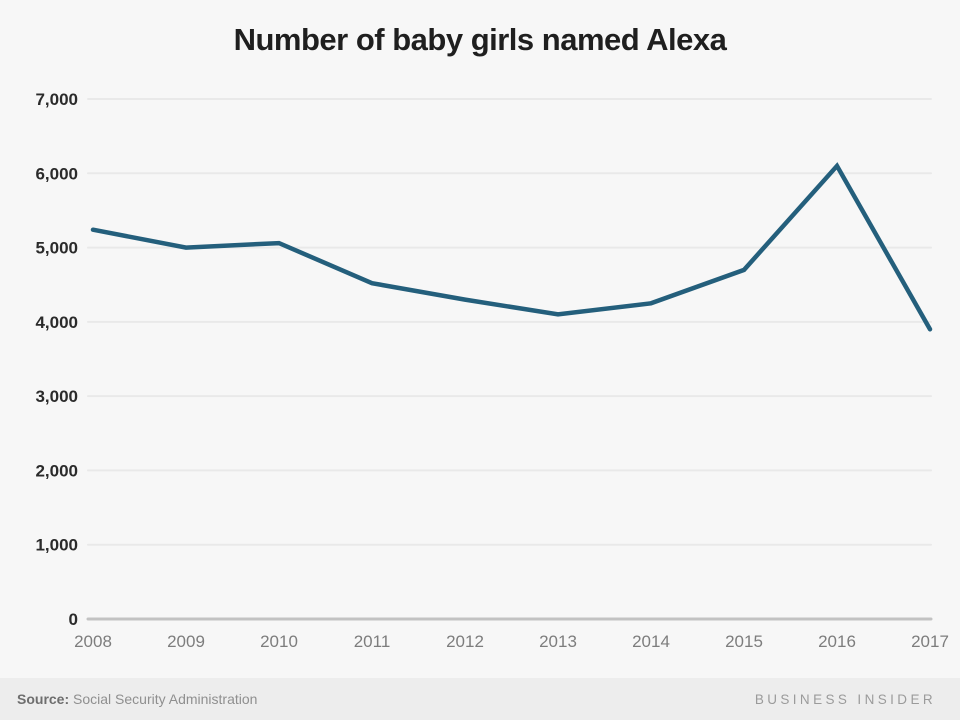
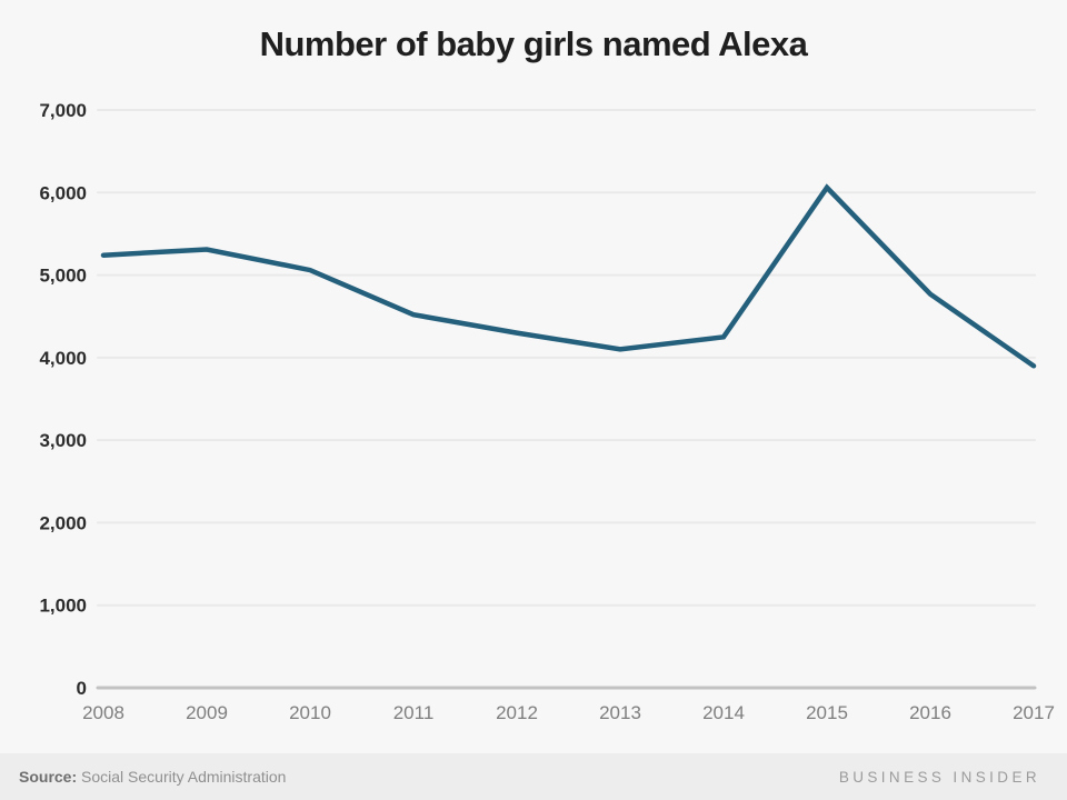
2009: 5000 -> 5300
2015: 4700 -> 6100
2016: 6100 -> 4800
